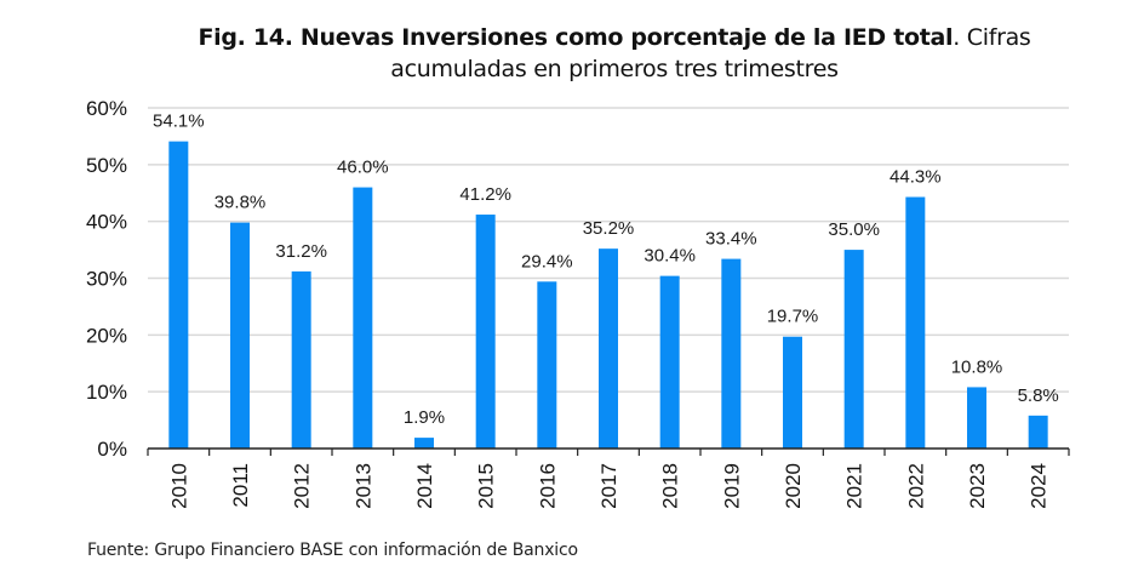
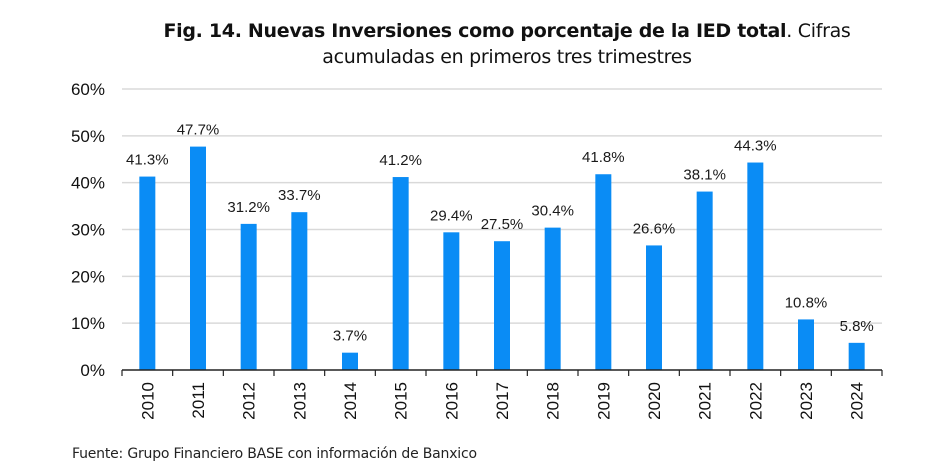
2010: 54.1% -> 41.3%
2011: 39.8% -> 47.7%
2013: 46.0% -> 33.7%
2014: 1.9% -> 3.7%
2017: 35.2% -> 27.5%
2019: 33.4% -> 41.8%
2020: 19.7% -> 26.6%
2021: 35.0% -> 38.1%
